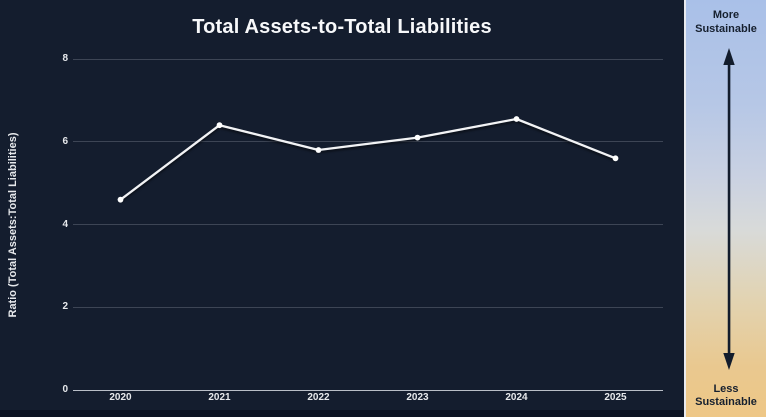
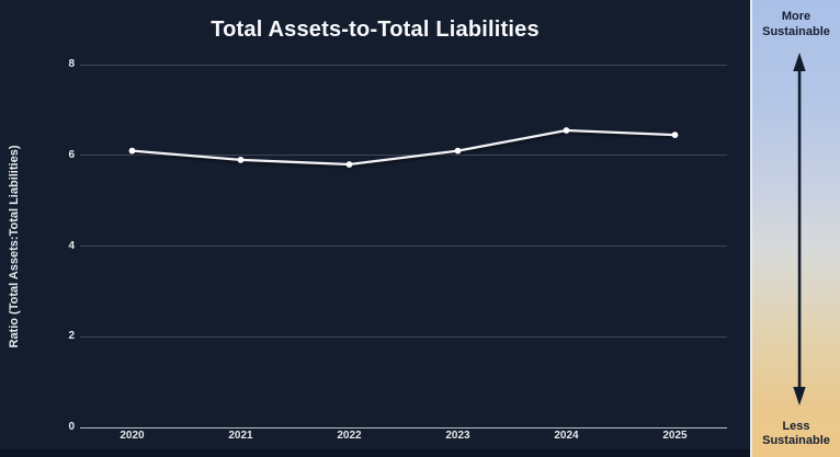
2020: 4.6 -> 6.1
2021: 6.4 -> 5.9
2025: 5.6 -> 6.5
